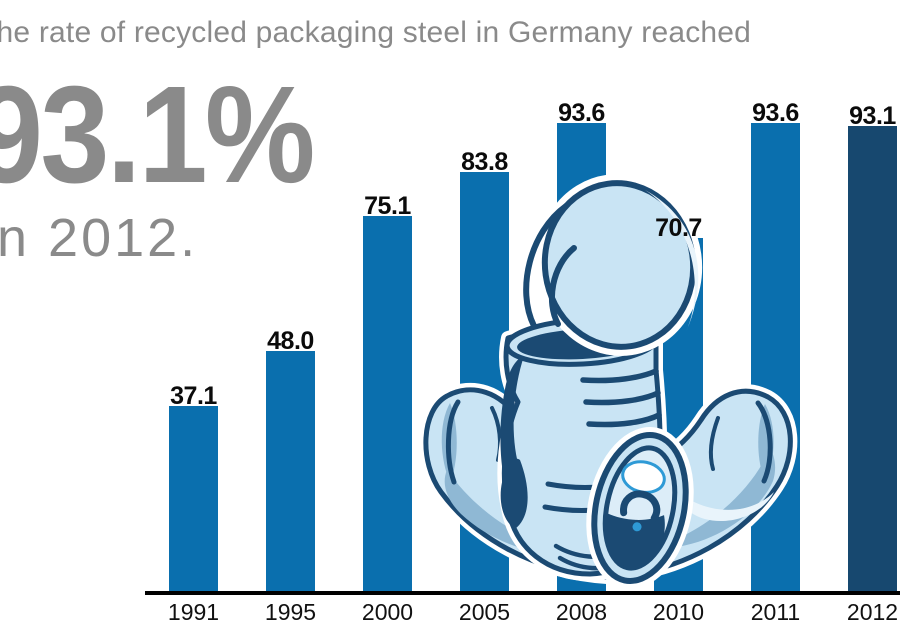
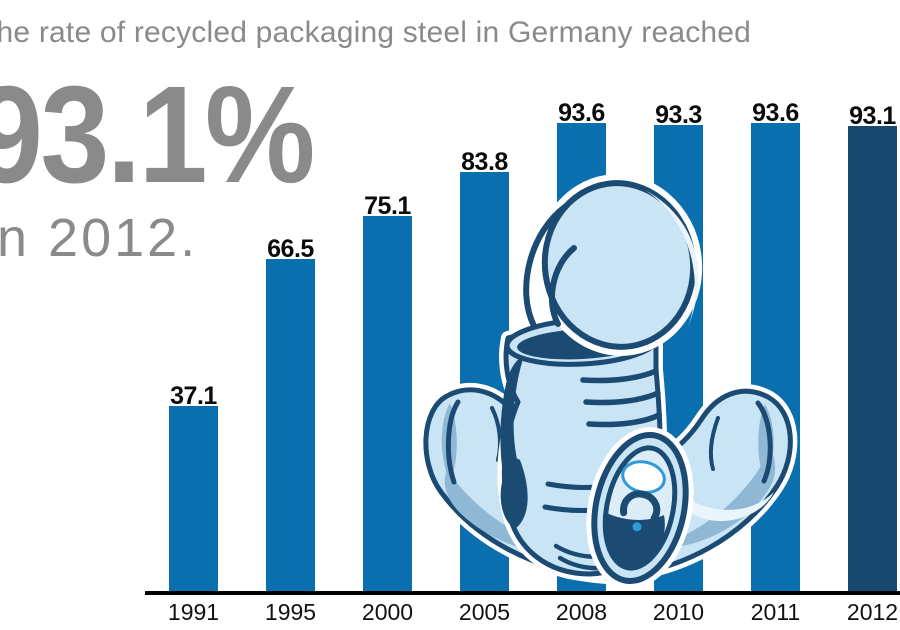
1995: 48.0 -> 66.5
2010: 70.7 -> 93.3
